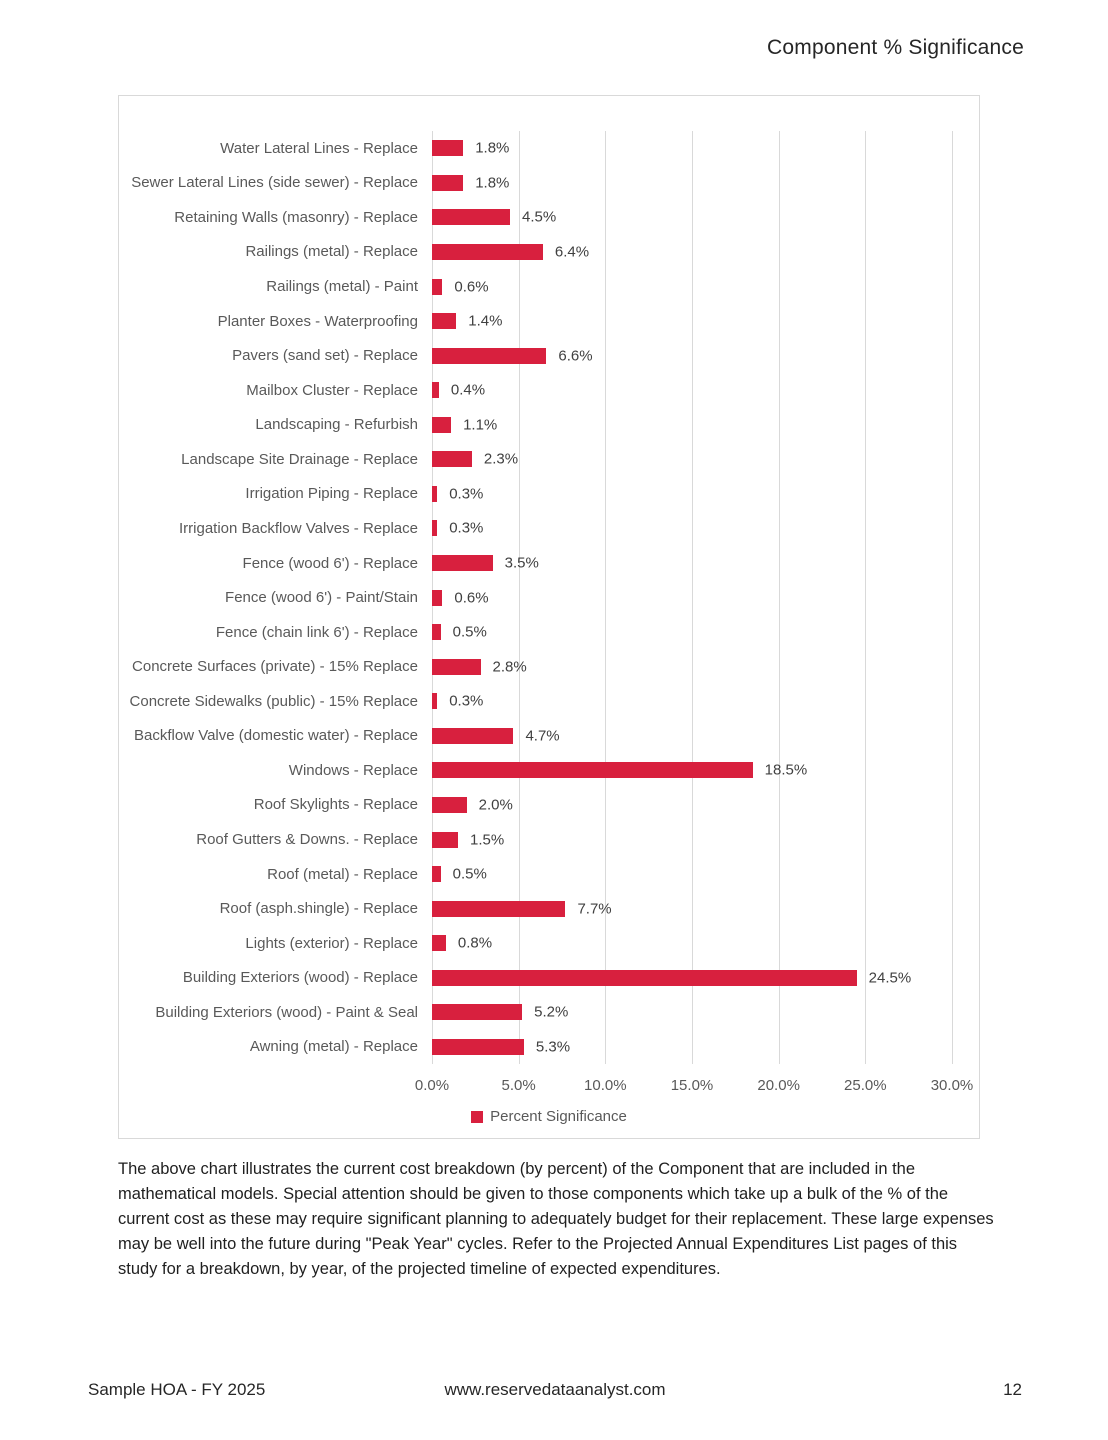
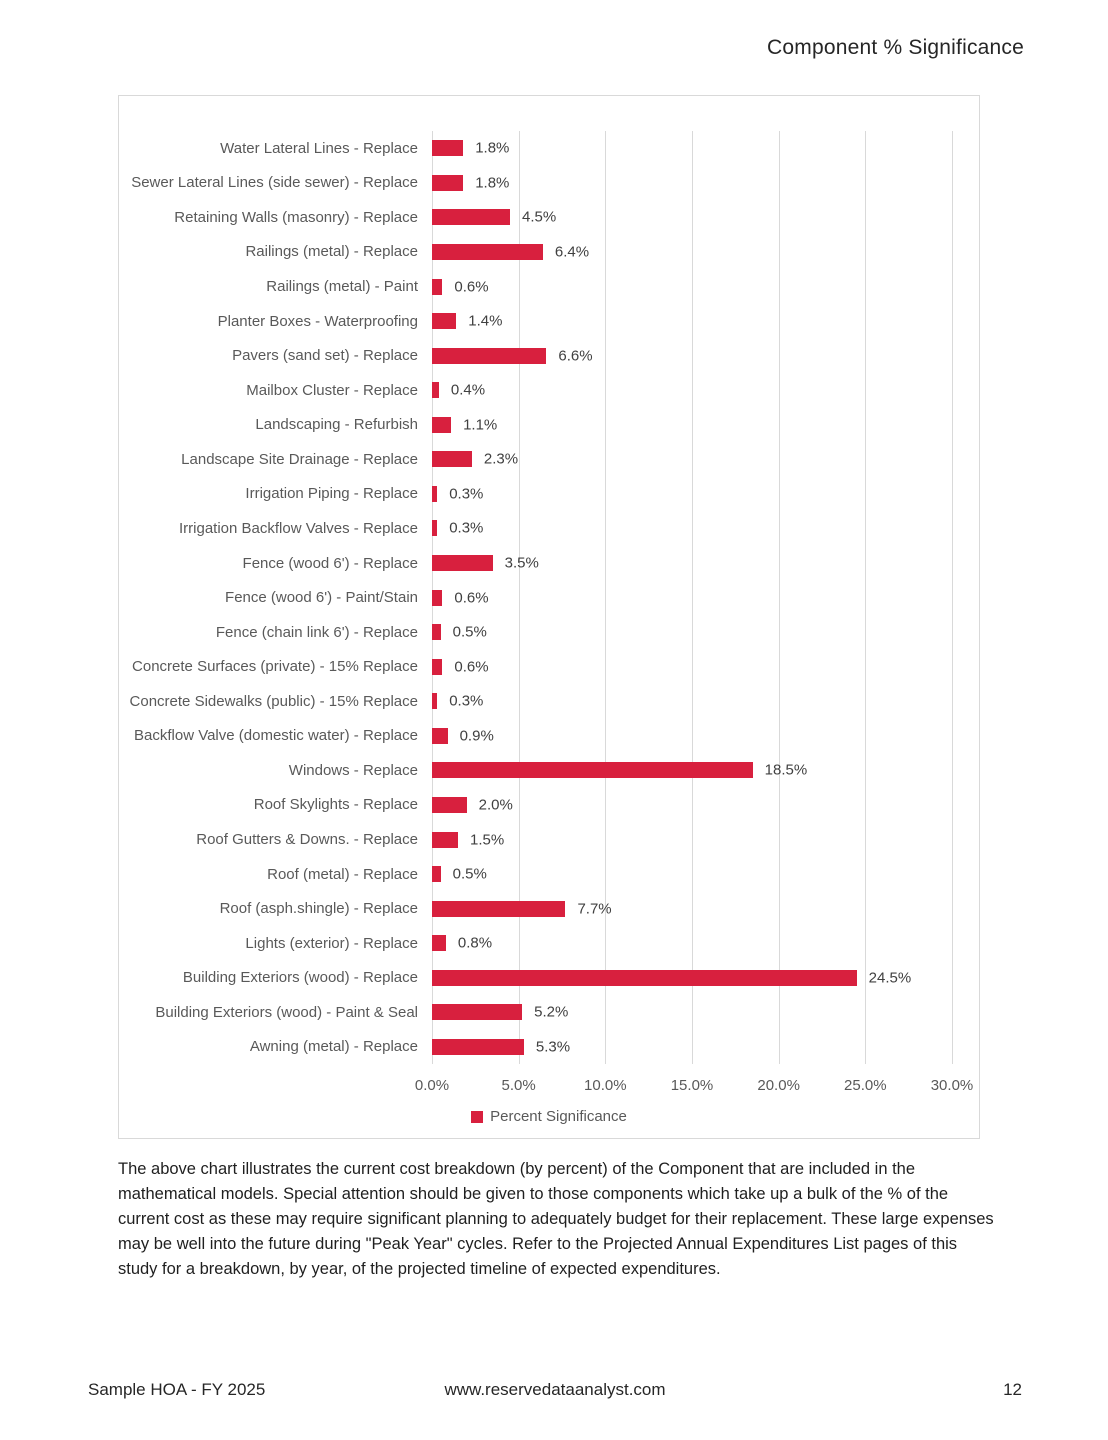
Concrete Surfaces (private) - 15% Replace: 2.8% -> 0.6%
Backflow Valve (domestic water) - Replace: 4.7% -> 0.9%
